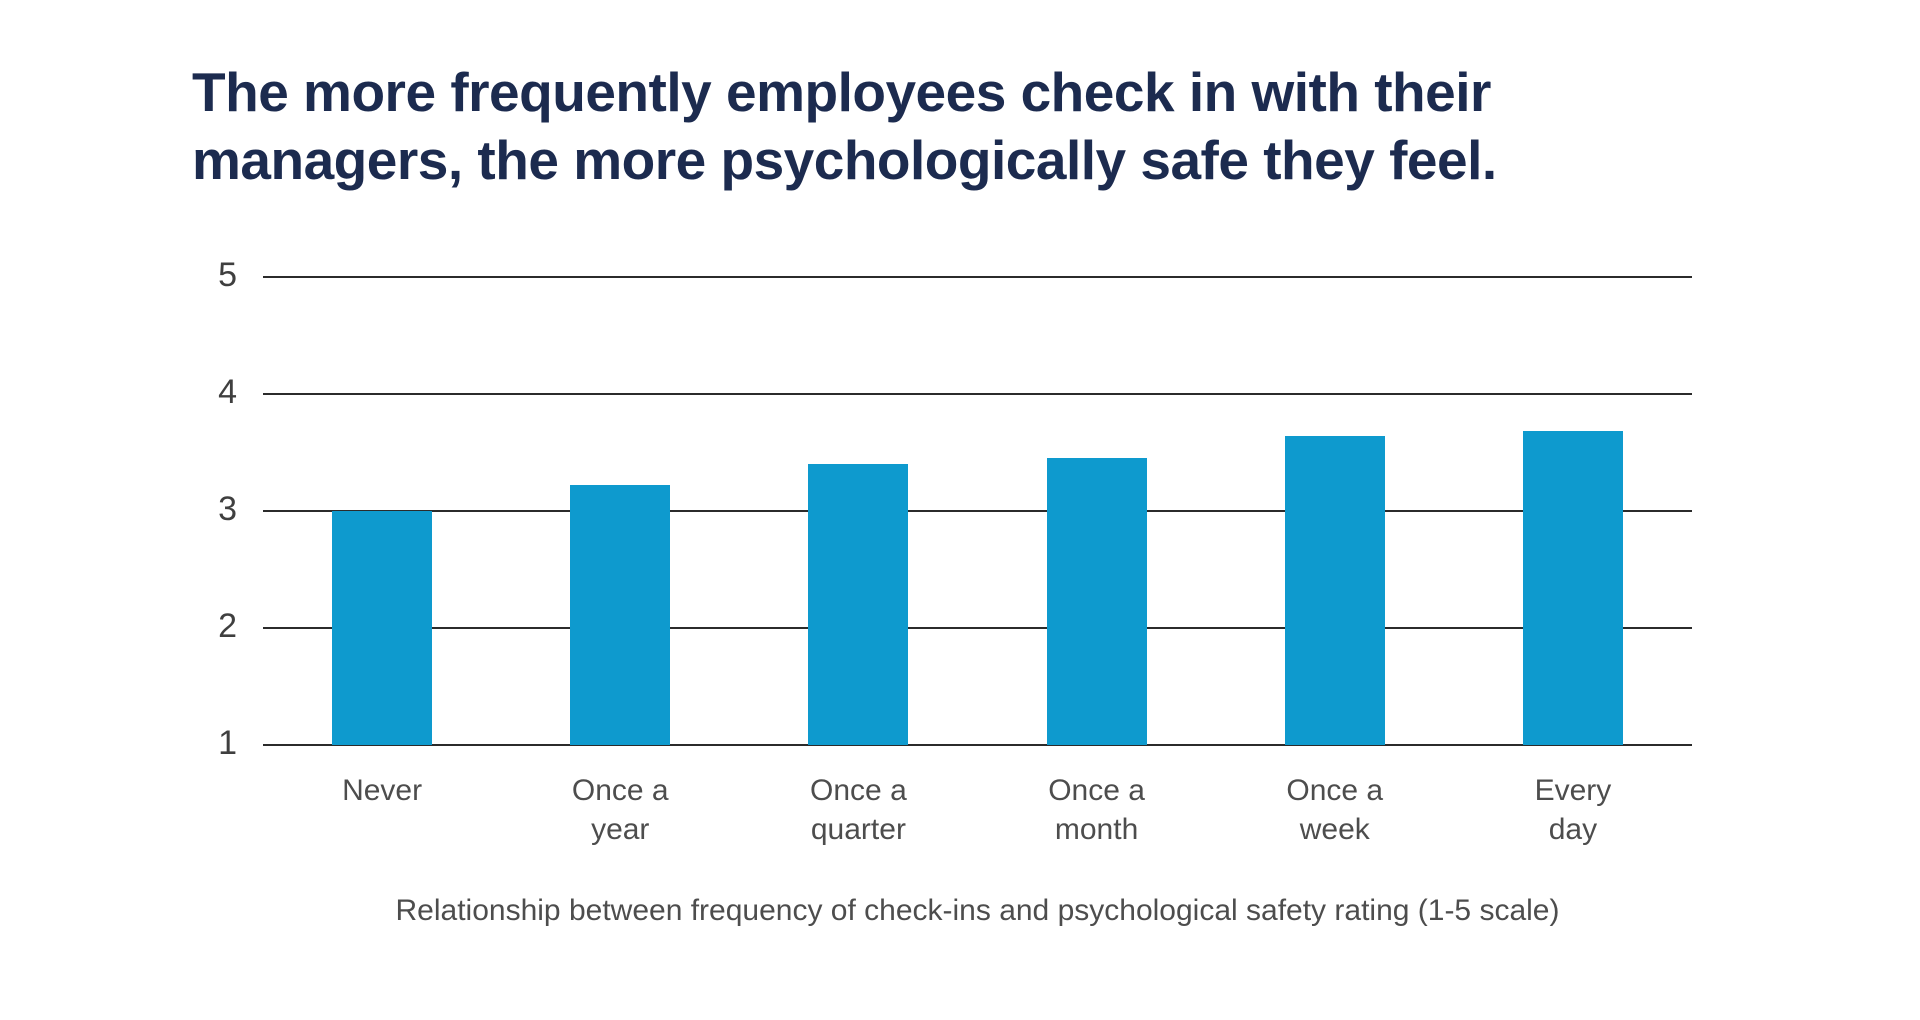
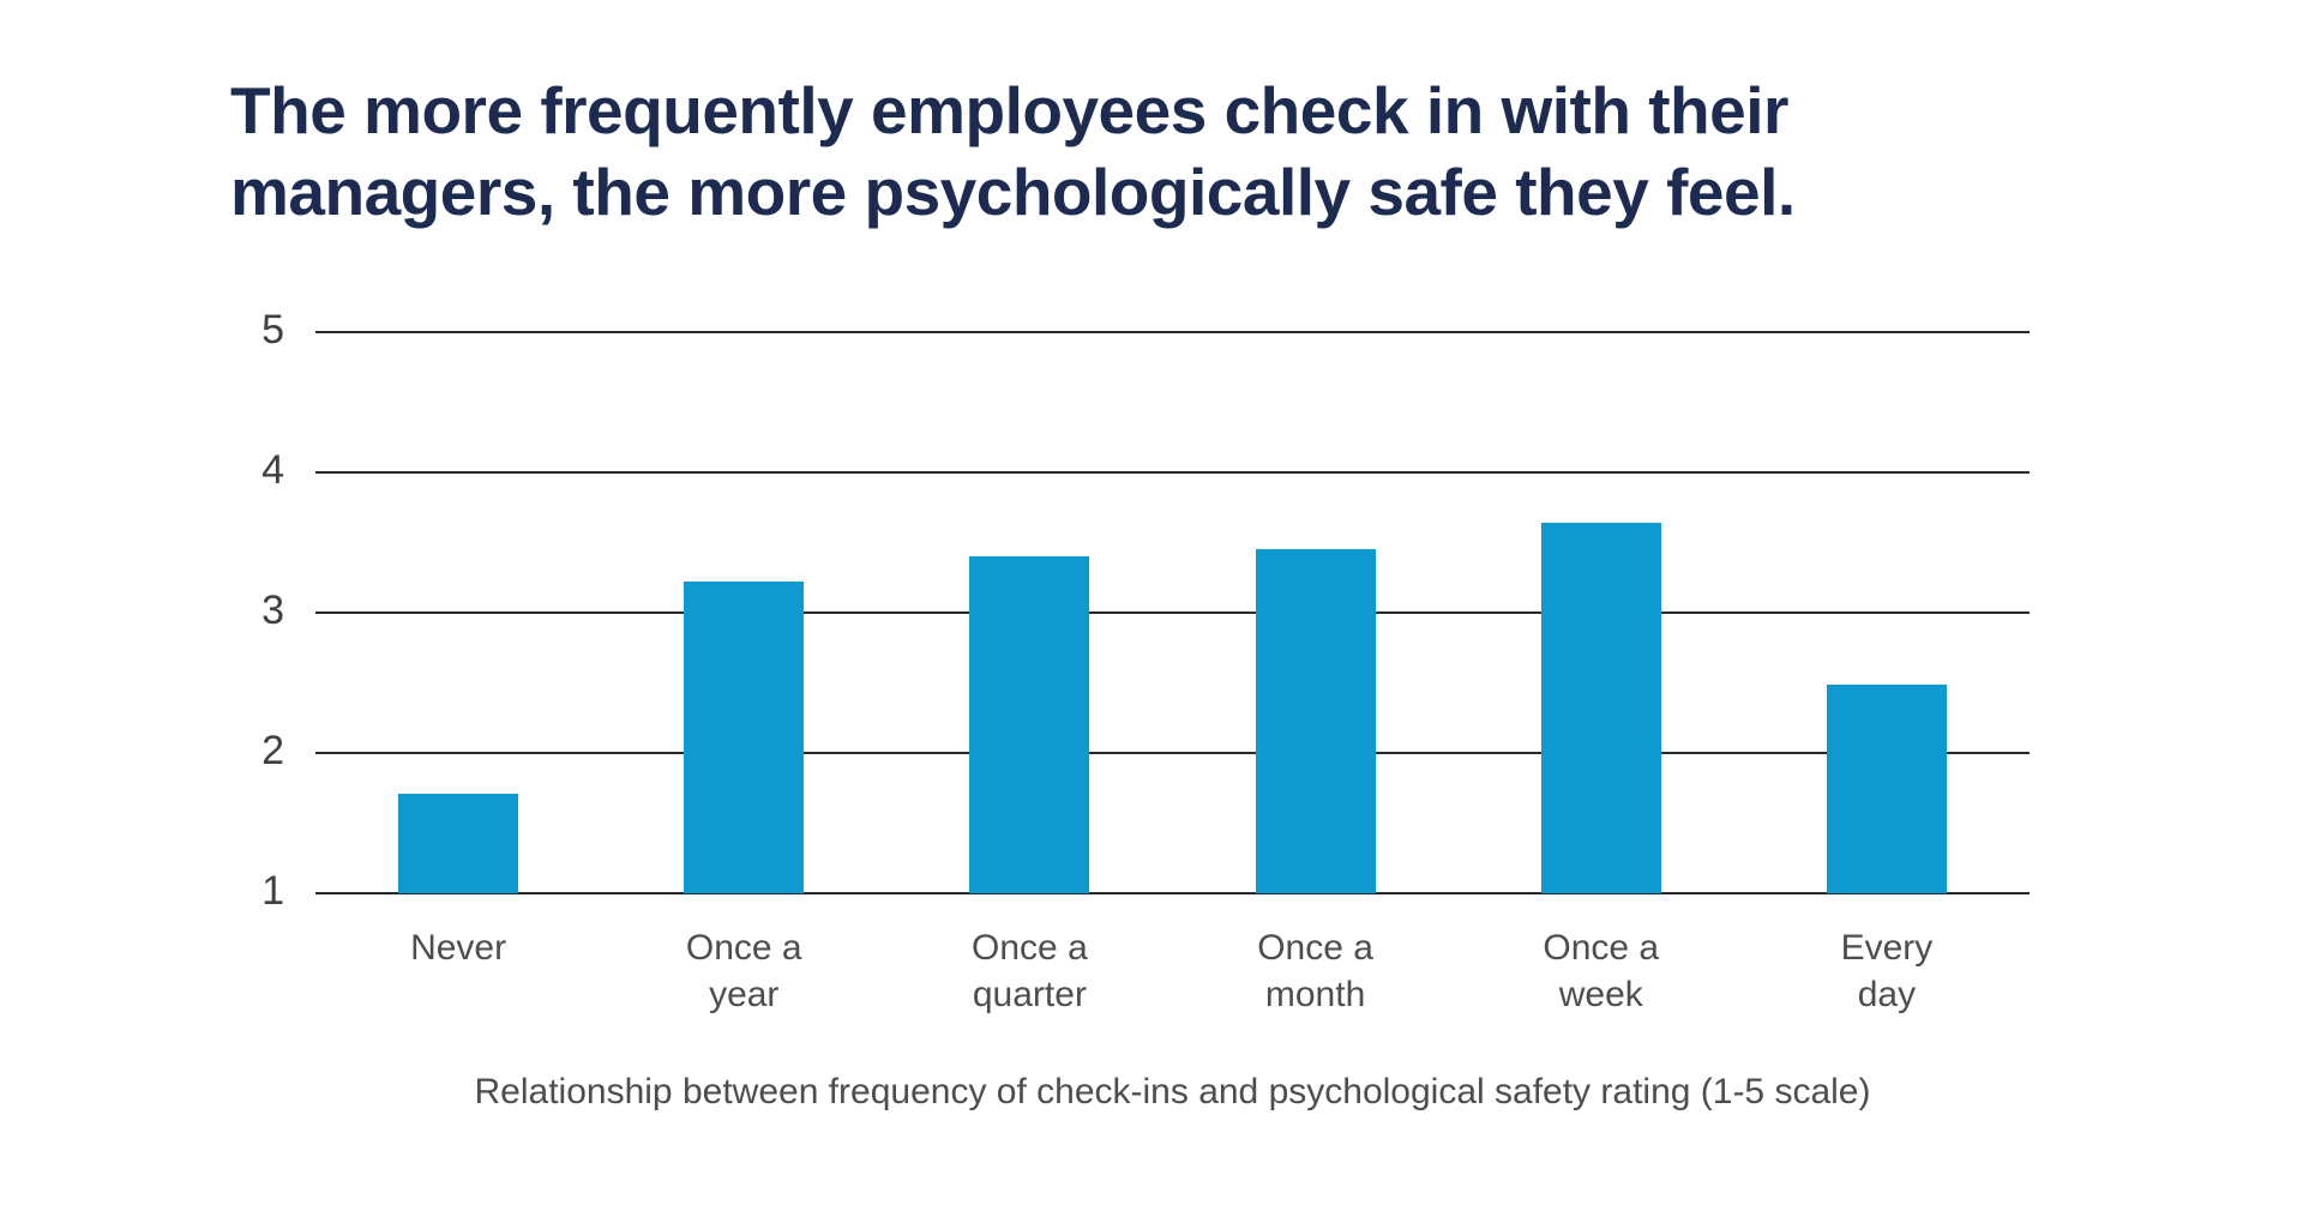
Never: 3.00 -> 1.71
Every day: 3.68 -> 2.49
